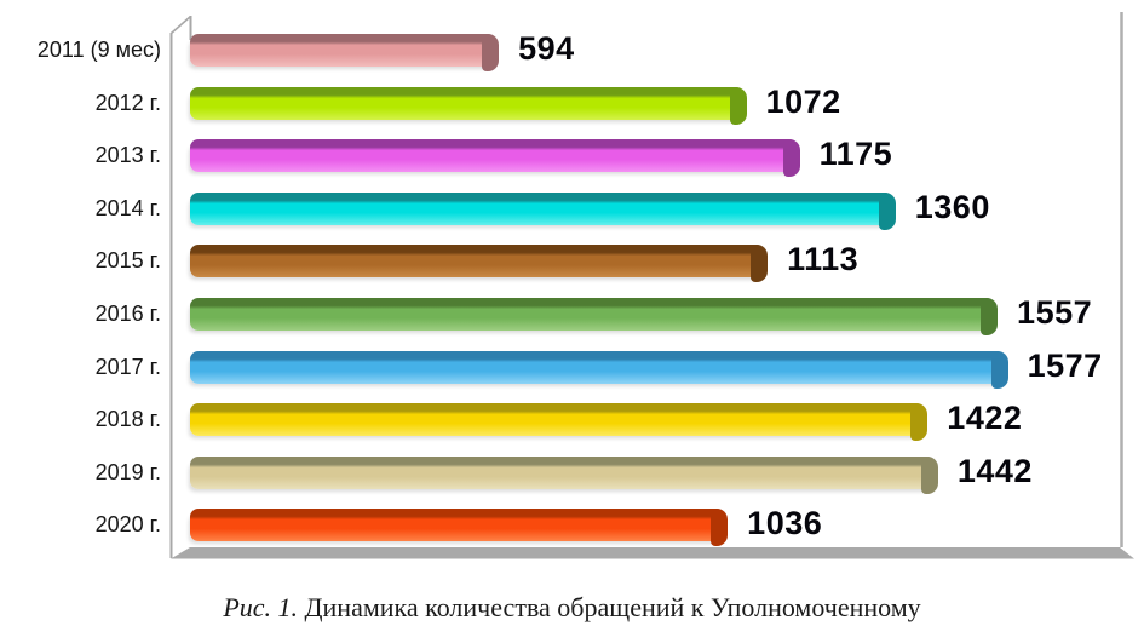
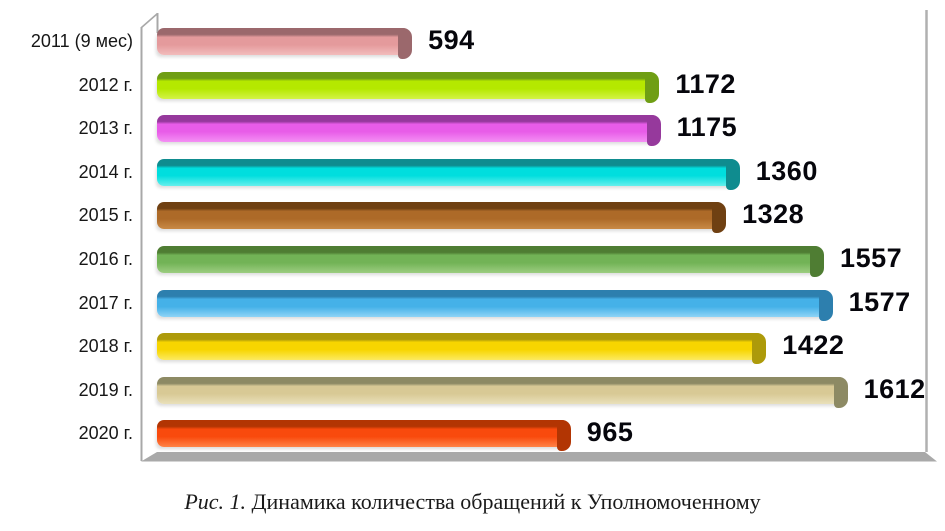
2012 г.: 1072 -> 1172
2015 г.: 1113 -> 1328
2019 г.: 1442 -> 1612
2020 г.: 1036 -> 965
